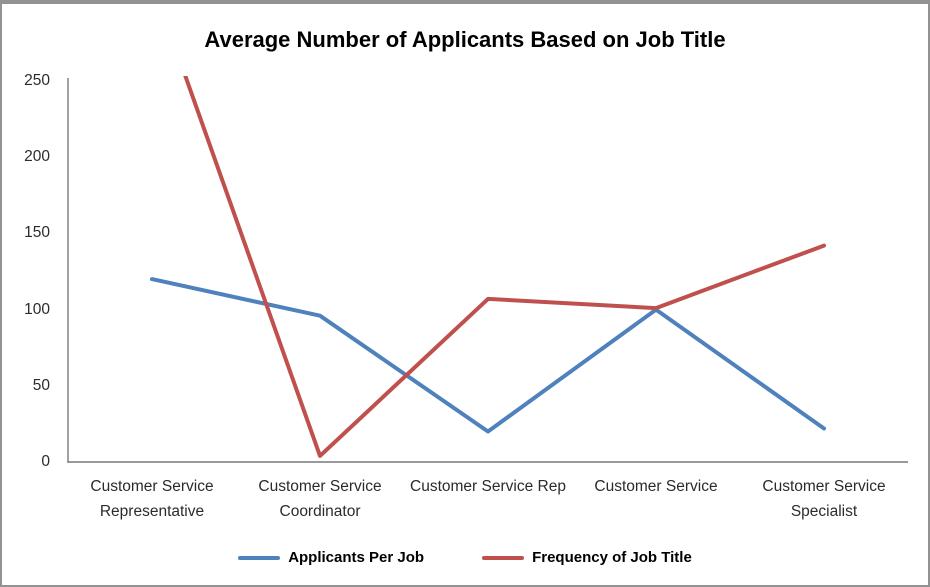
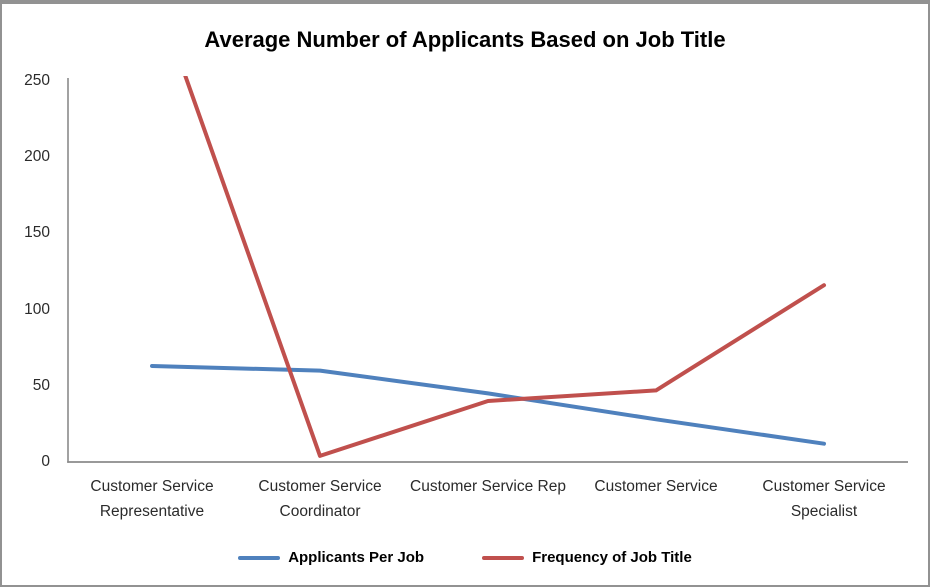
Applicants Per Job/Customer Service Representative: 120 -> 63
Applicants Per Job/Customer Service Coordinator: 96 -> 60
Applicants Per Job/Customer Service Rep: 20 -> 45
Frequency of Job Title/Customer Service Rep: 107 -> 40
Applicants Per Job/Customer Service: 100 -> 28
Frequency of Job Title/Customer Service: 101 -> 47
Applicants Per Job/Customer Service Specialist: 22 -> 12
Frequency of Job Title/Customer Service Specialist: 142 -> 116
